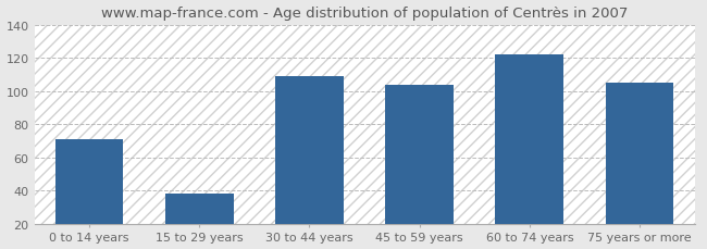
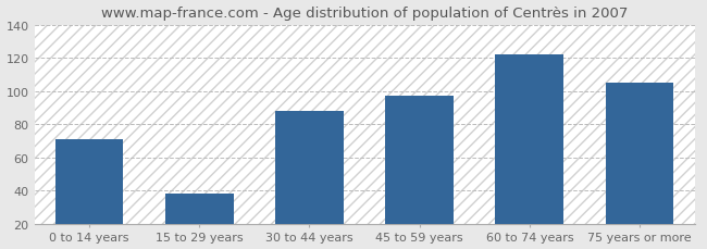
30 to 44 years: 109 -> 88
45 to 59 years: 104 -> 97
